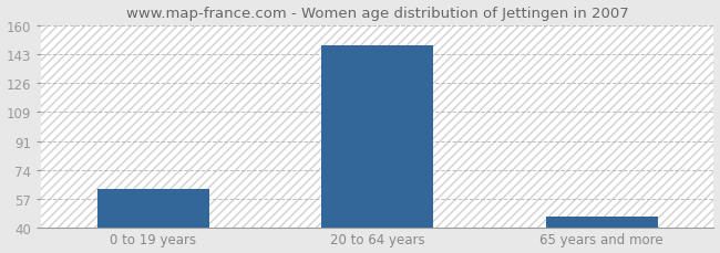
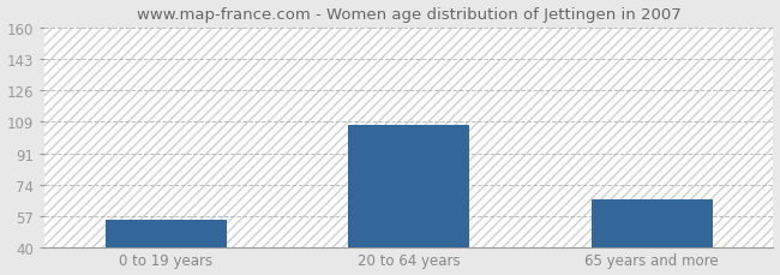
0 to 19 years: 63 -> 55
20 to 64 years: 148 -> 107
65 years and more: 46 -> 66
